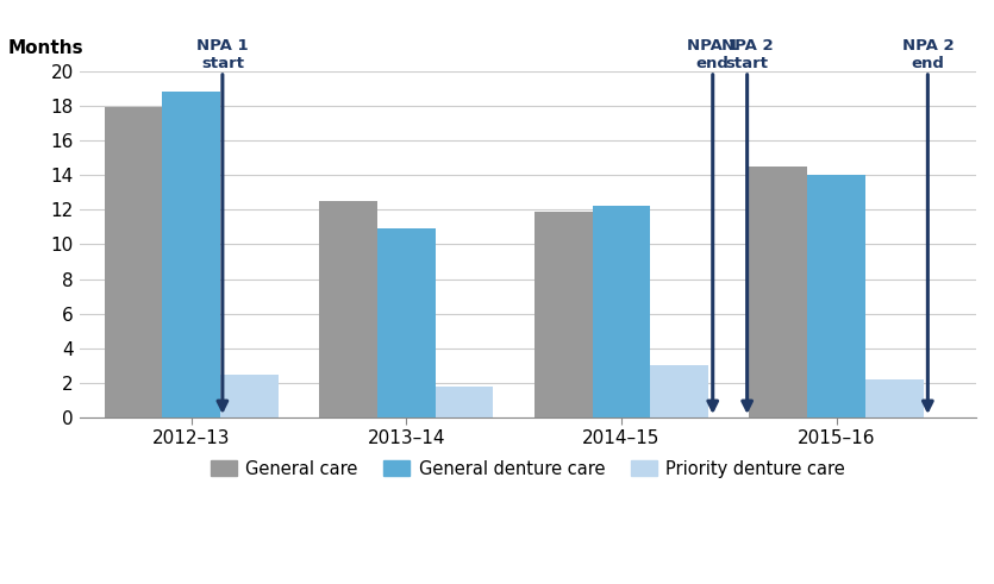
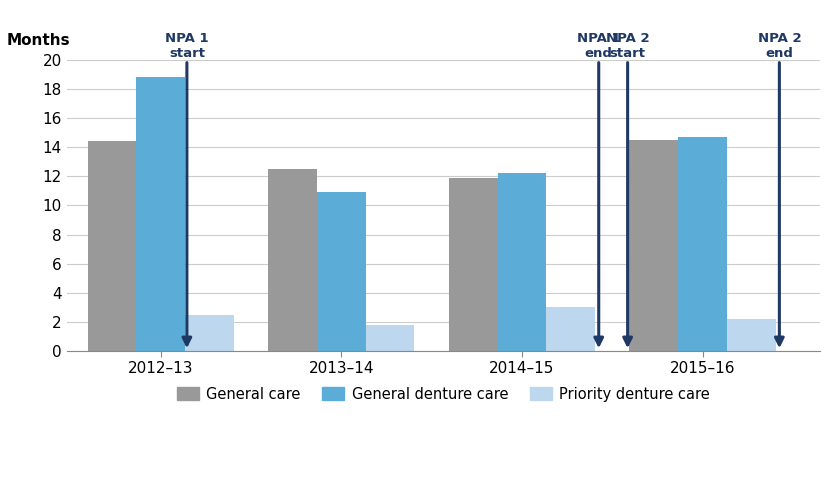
General care/2012–13: 17.9 -> 14.4
General denture care/2015–16: 14.0 -> 14.7
